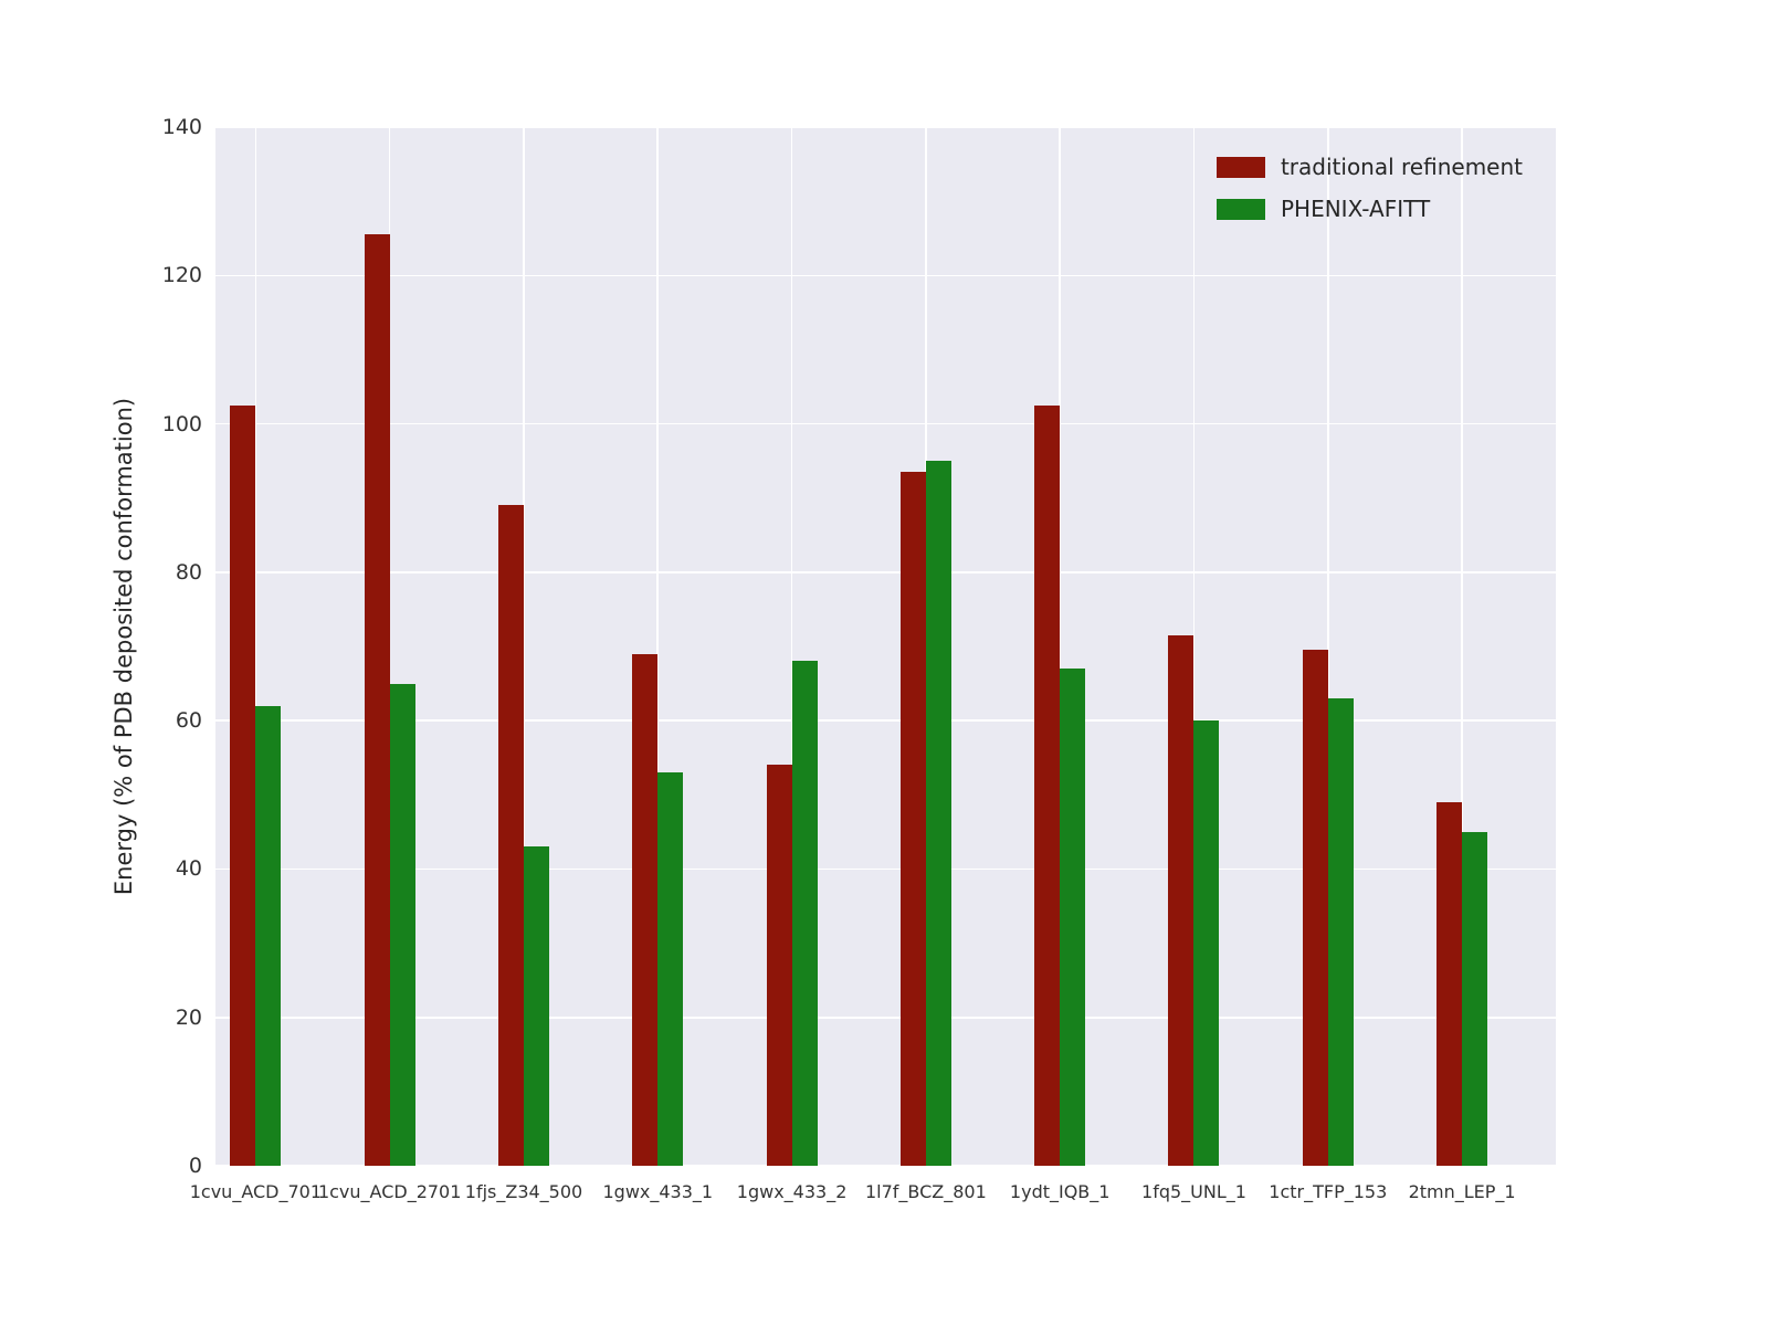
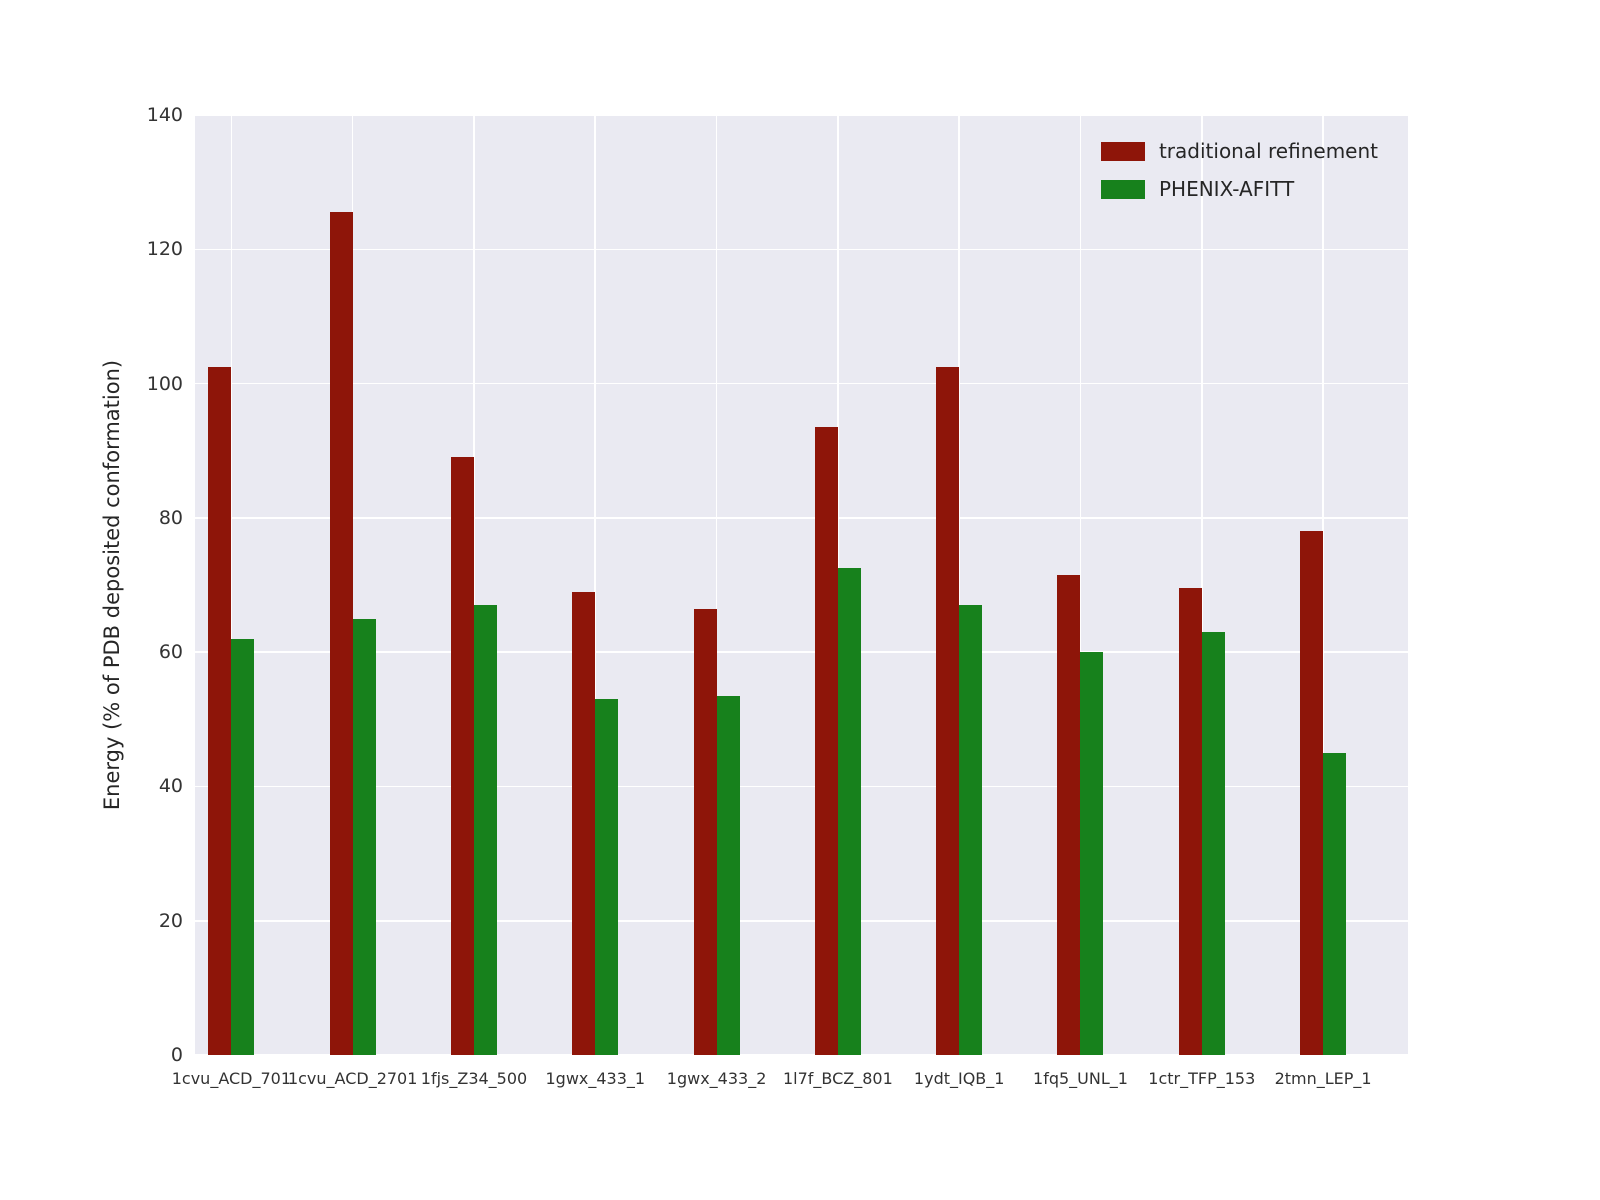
PHENIX-AFITT/1fjs_Z34_500: 43 -> 67
traditional refinement/1gwx_433_2: 54 -> 66
PHENIX-AFITT/1gwx_433_2: 68 -> 54
PHENIX-AFITT/1l7f_BCZ_801: 95 -> 72
traditional refinement/2tmn_LEP_1: 49 -> 78
